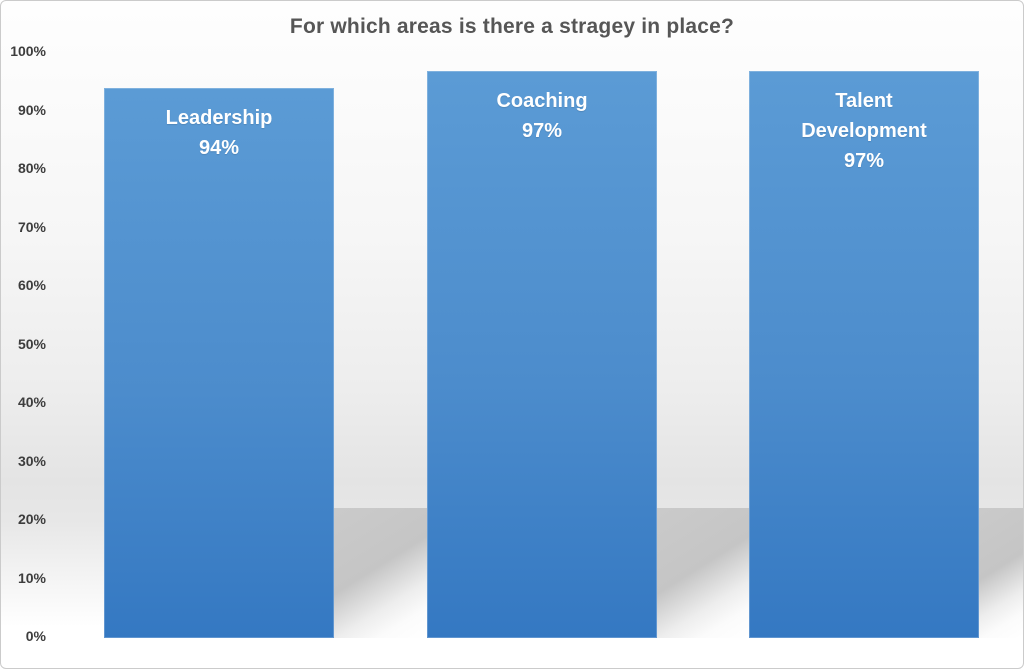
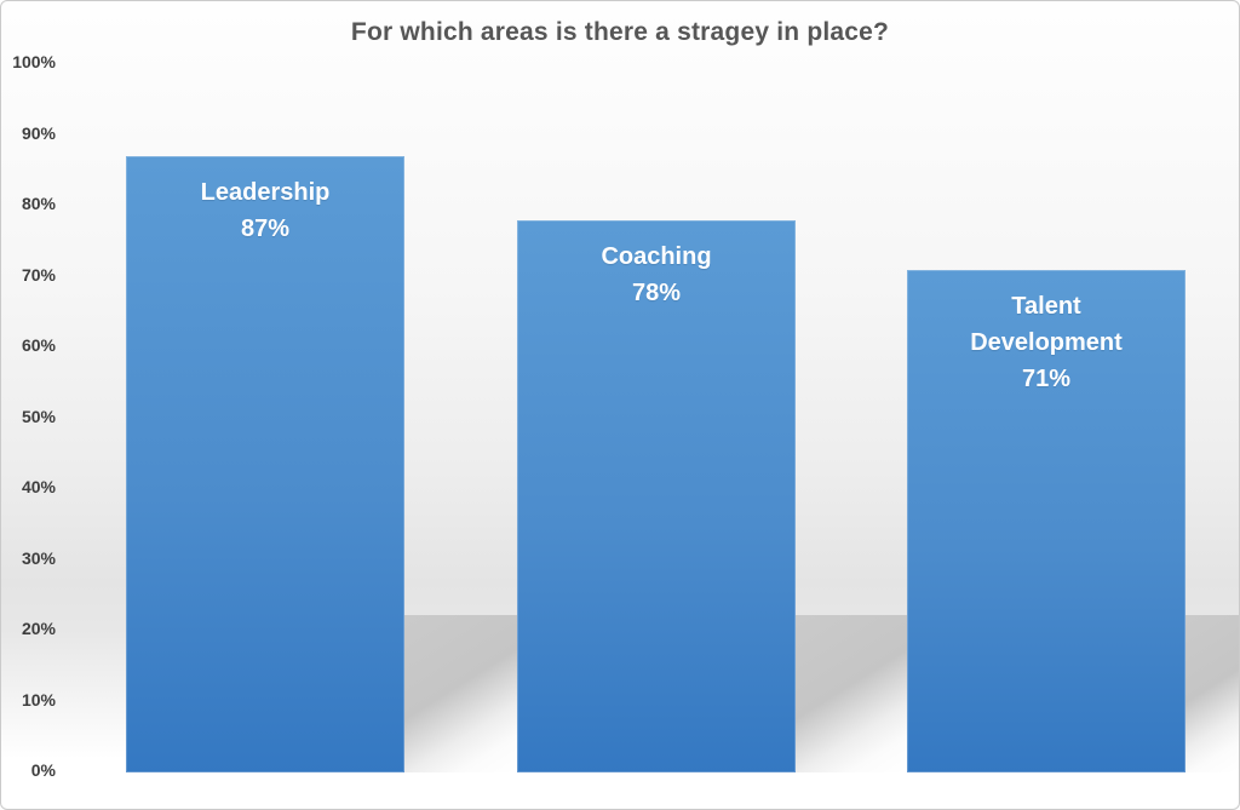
Leadership: 94% -> 87%
Coaching: 97% -> 78%
Talent Development: 97% -> 71%
